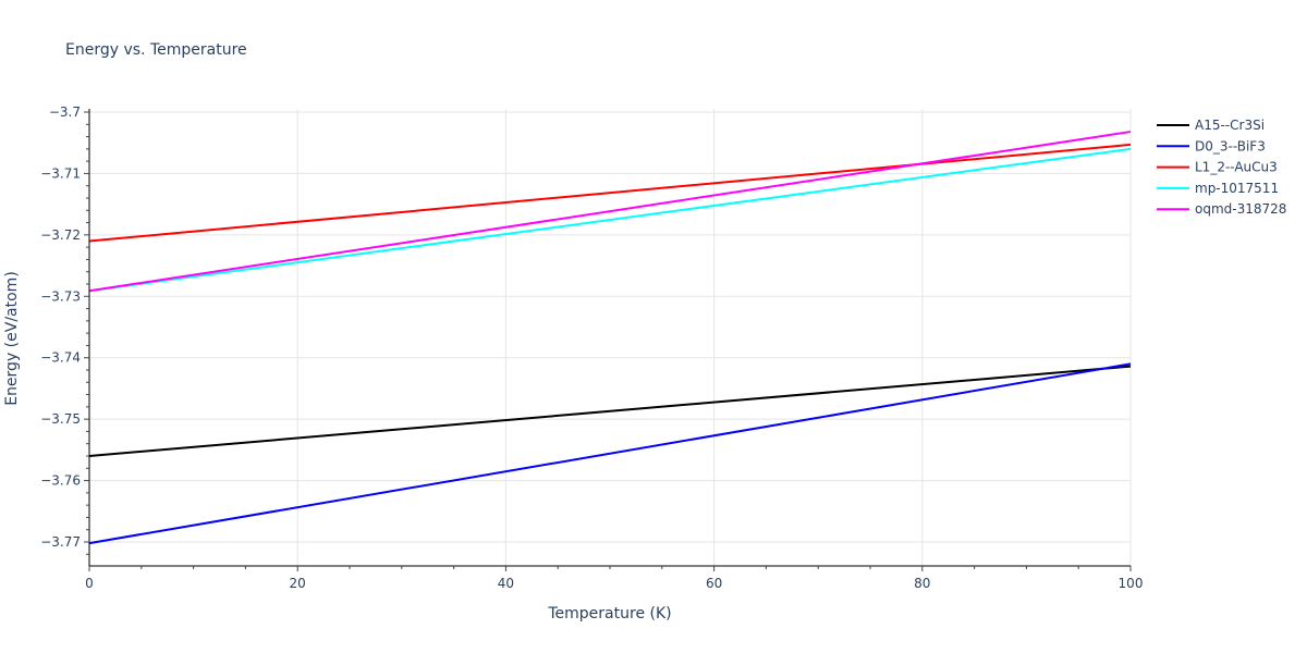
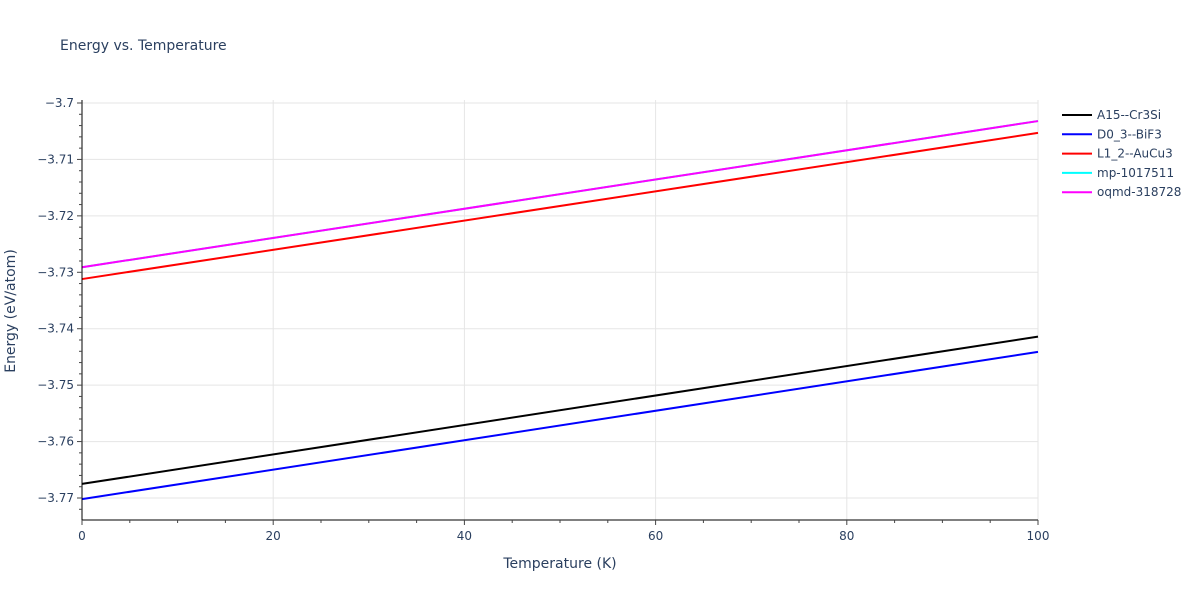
A15--Cr3Si/0: -3.756 -> -3.768
L1_2--AuCu3/0: -3.721 -> -3.731
D0_3--BiF3/100: -3.741 -> -3.744
mp-1017511/100: -3.706 -> -3.703
